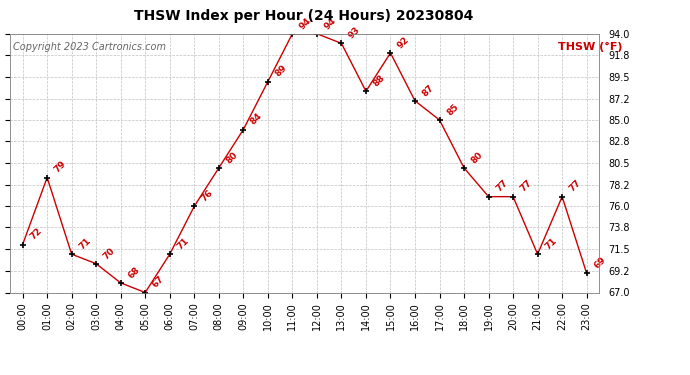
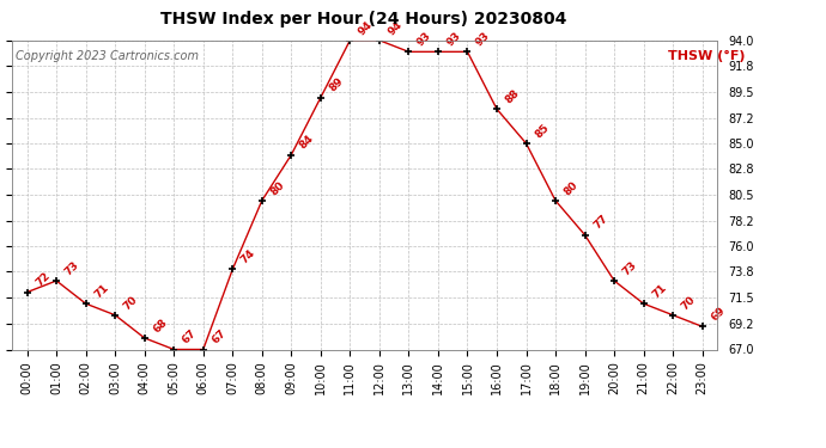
01:00: 79 -> 73
06:00: 71 -> 67
07:00: 76 -> 74
14:00: 88 -> 93
15:00: 92 -> 93
16:00: 87 -> 88
20:00: 77 -> 73
22:00: 77 -> 70
